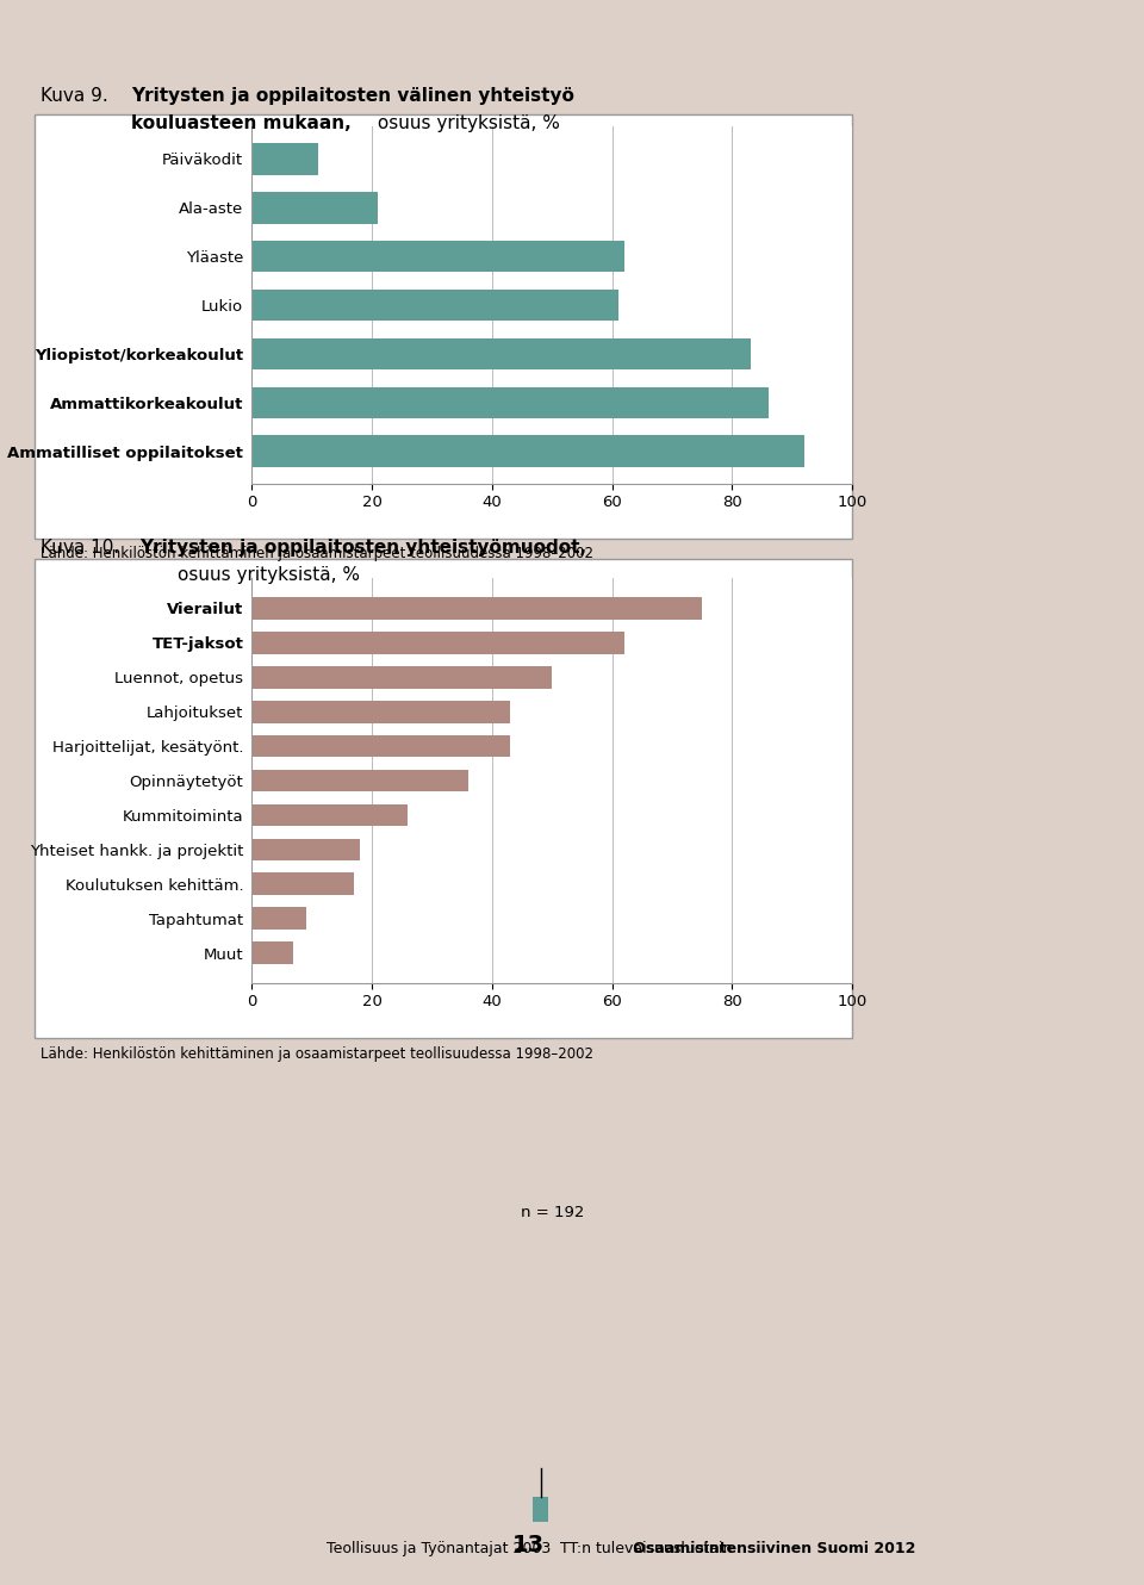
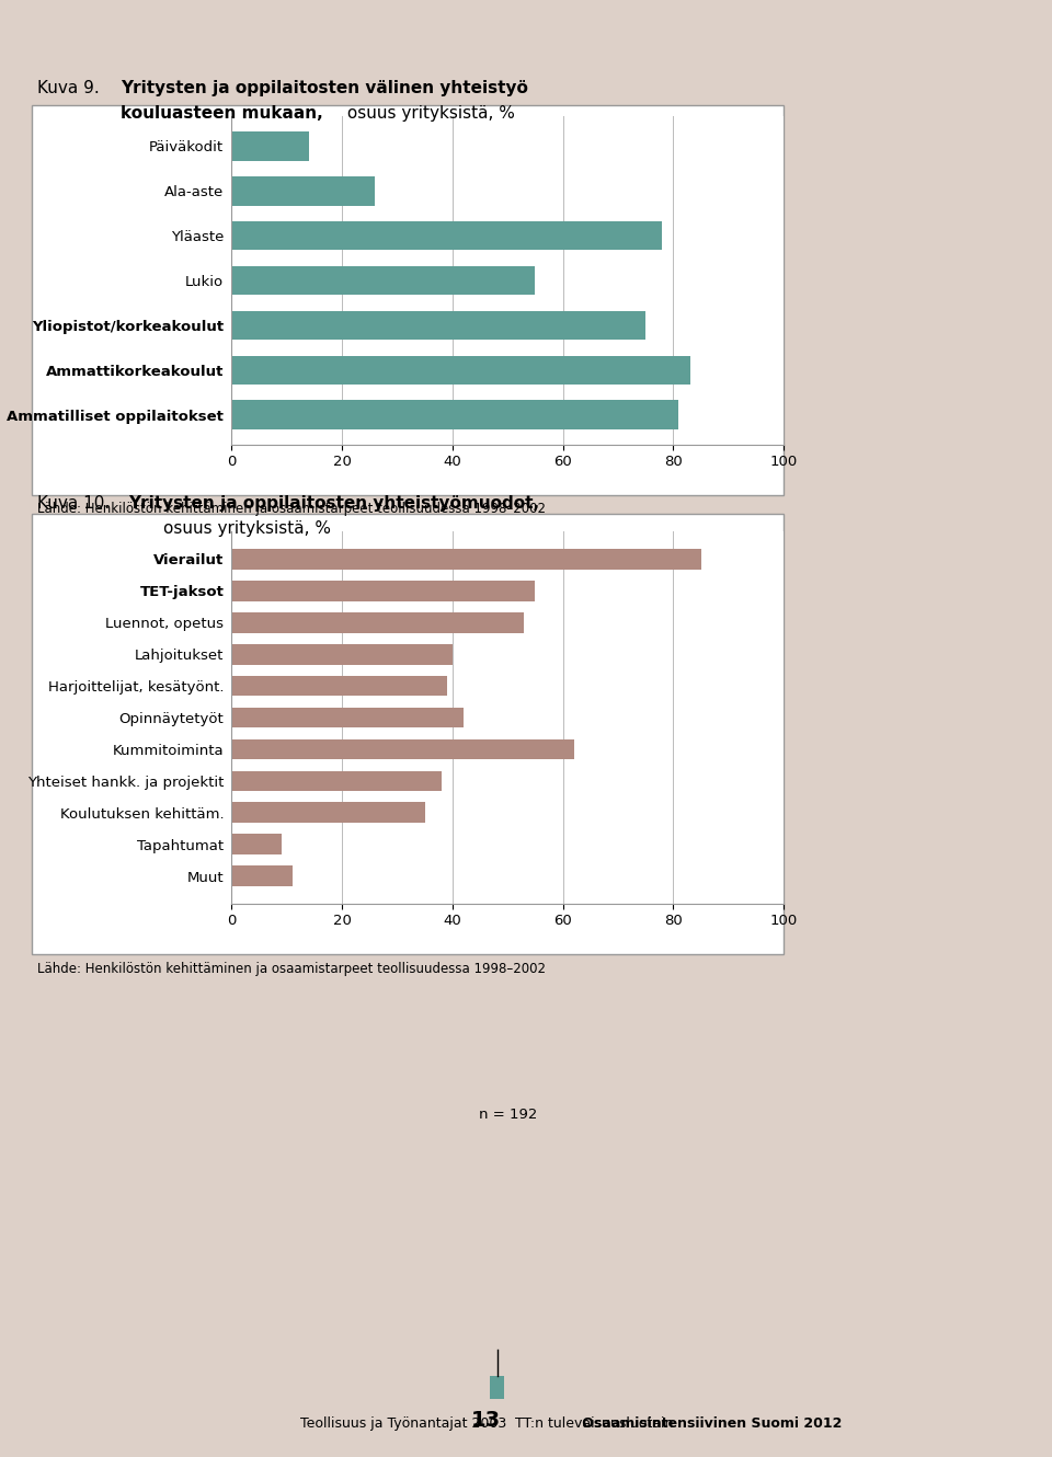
Päiväkodit: 11 -> 14
Ala-aste: 21 -> 26
Yläaste: 62 -> 78
Lukio: 61 -> 55
Yliopistot/korkeakoulut: 83 -> 75
Ammattikorkeakoulut: 86 -> 83
Ammatilliset oppilaitokset: 92 -> 81
Vierailut: 75 -> 85
TET-jaksot: 62 -> 55
Luennot, opetus: 50 -> 53
Lahjoitukset: 43 -> 40
Harjoittelijat, kesätyönt.: 43 -> 39
Opinnäytetyöt: 36 -> 42
Kummitoiminta: 26 -> 62
Yhteiset hankk. ja projektit: 18 -> 38
Koulutuksen kehittäm.: 17 -> 35
Muut: 7 -> 11
